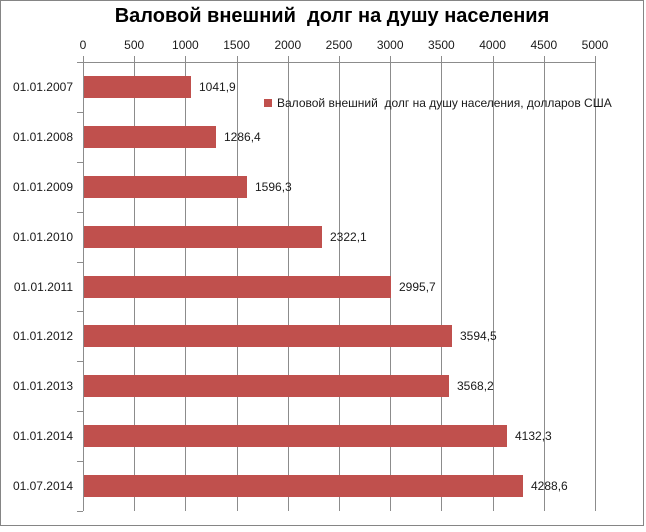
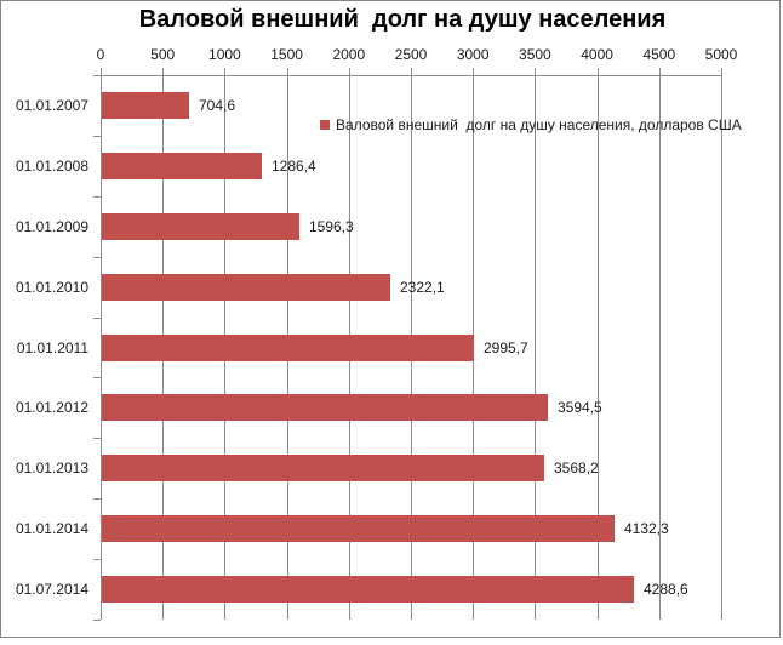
01.01.2007: 1041,9 -> 704,6
